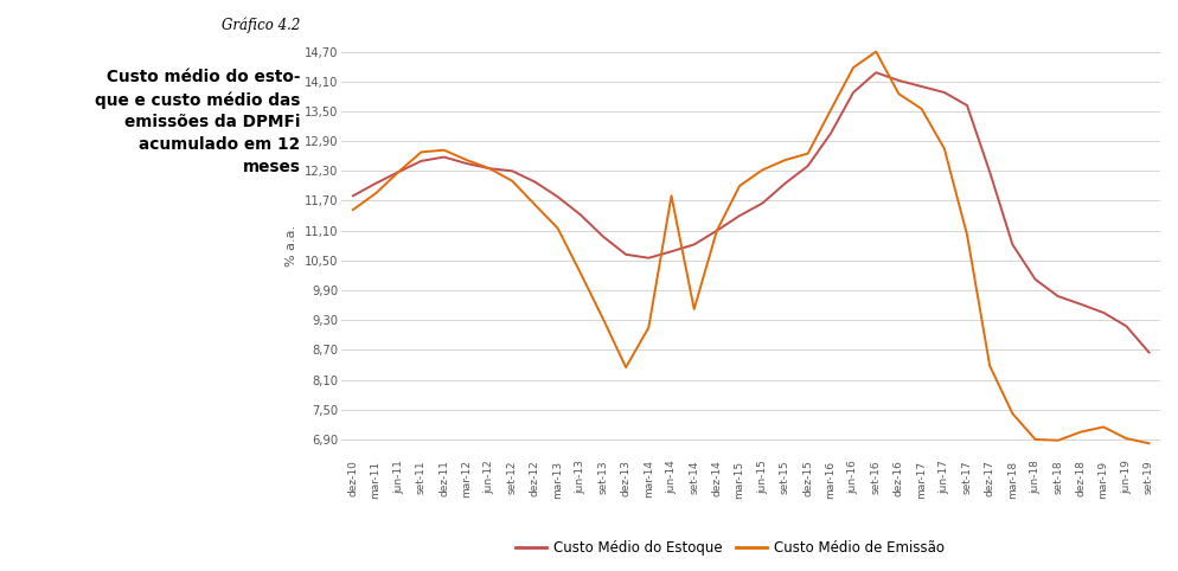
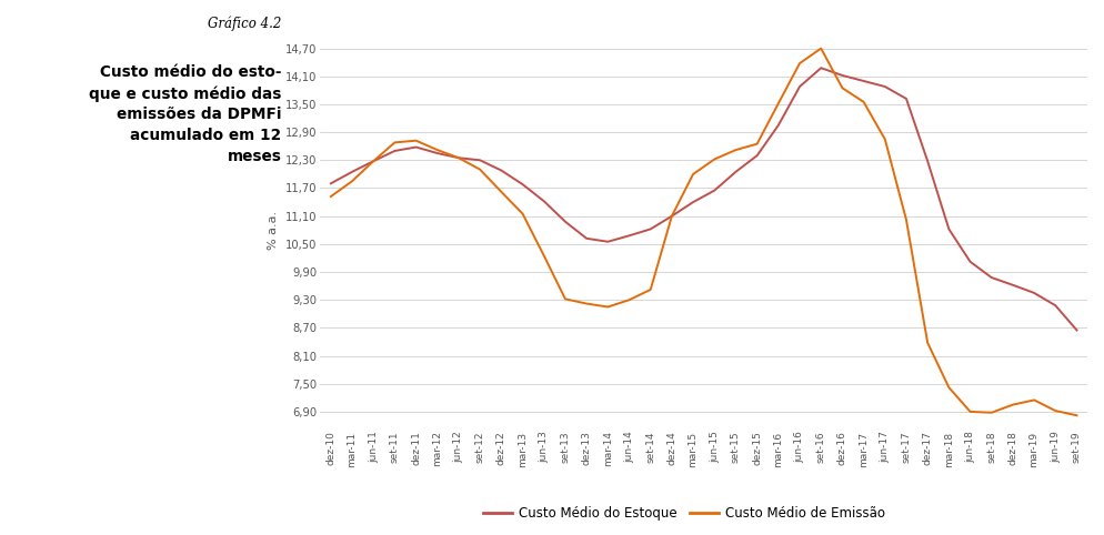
Custo Médio de Emissão/dez-13: 8,35 -> 9,22
Custo Médio de Emissão/jun-14: 11,80 -> 9,30
